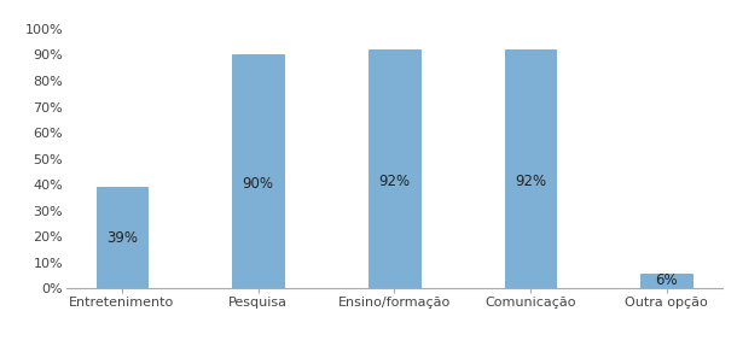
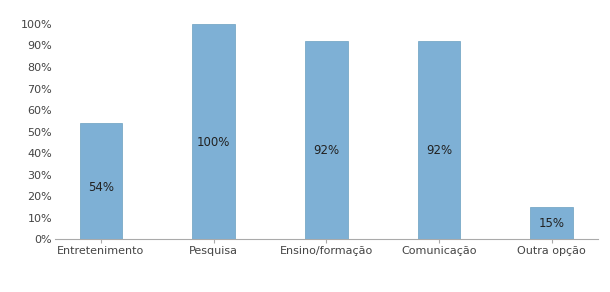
Entretenimento: 39% -> 54%
Pesquisa: 90% -> 100%
Outra opção: 6% -> 15%
